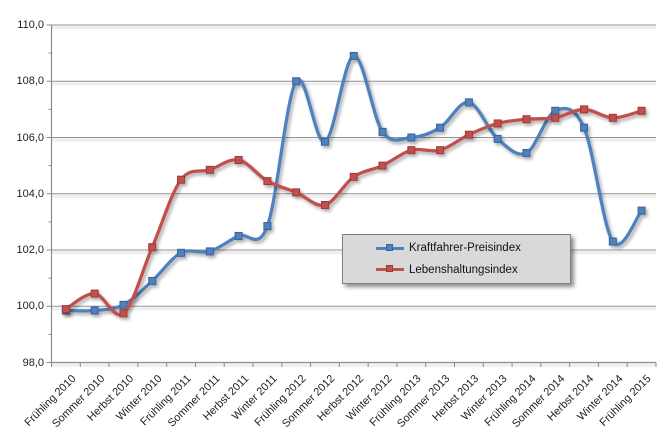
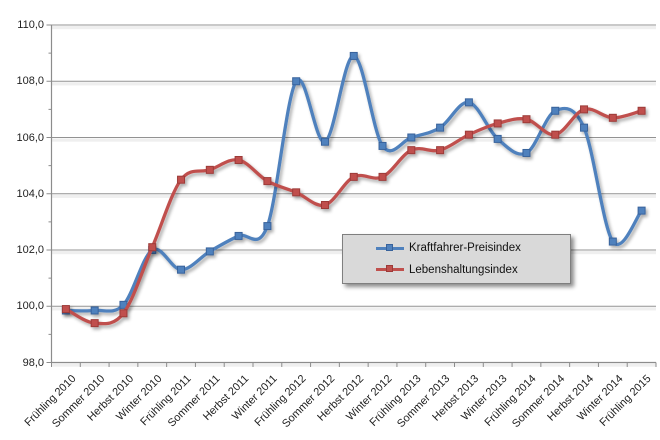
Lebenshaltungsindex/Sommer 2010: 100,5 -> 99,4
Kraftfahrer-Preisindex/Winter 2010: 100,9 -> 102,0
Kraftfahrer-Preisindex/Frühling 2011: 101,9 -> 101,3
Kraftfahrer-Preisindex/Winter 2012: 106,2 -> 105,7
Lebenshaltungsindex/Winter 2012: 105,0 -> 104,6
Lebenshaltungsindex/Sommer 2014: 106,7 -> 106,1
